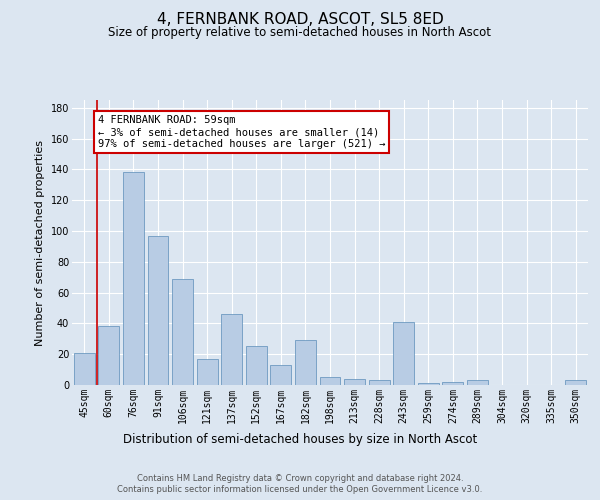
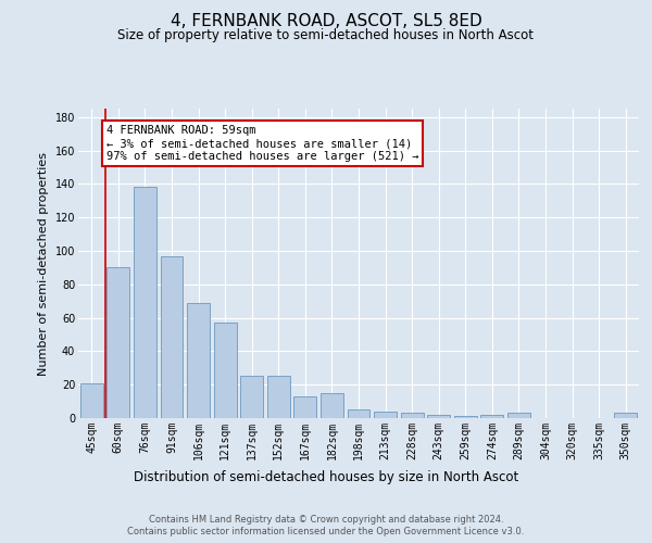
60sqm: 38 -> 90
121sqm: 17 -> 57
137sqm: 46 -> 25
182sqm: 29 -> 15
243sqm: 41 -> 2
